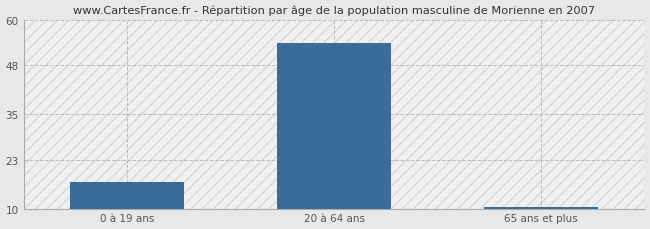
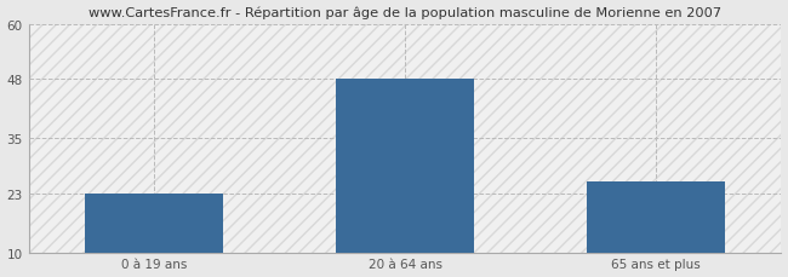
0 à 19 ans: 17.0 -> 23.0
20 à 64 ans: 54.0 -> 48.0
65 ans et plus: 10.5 -> 25.5
